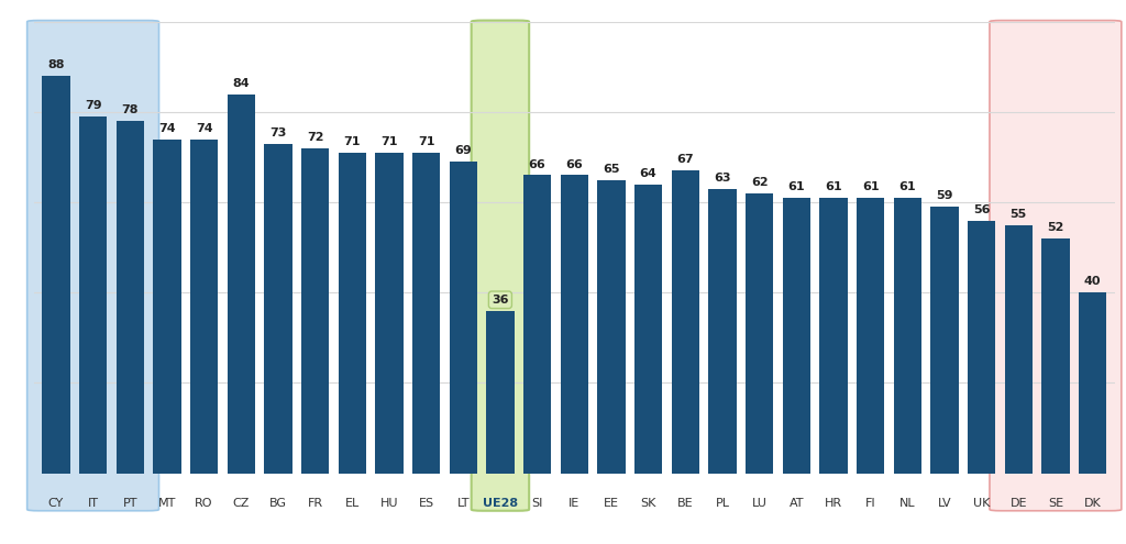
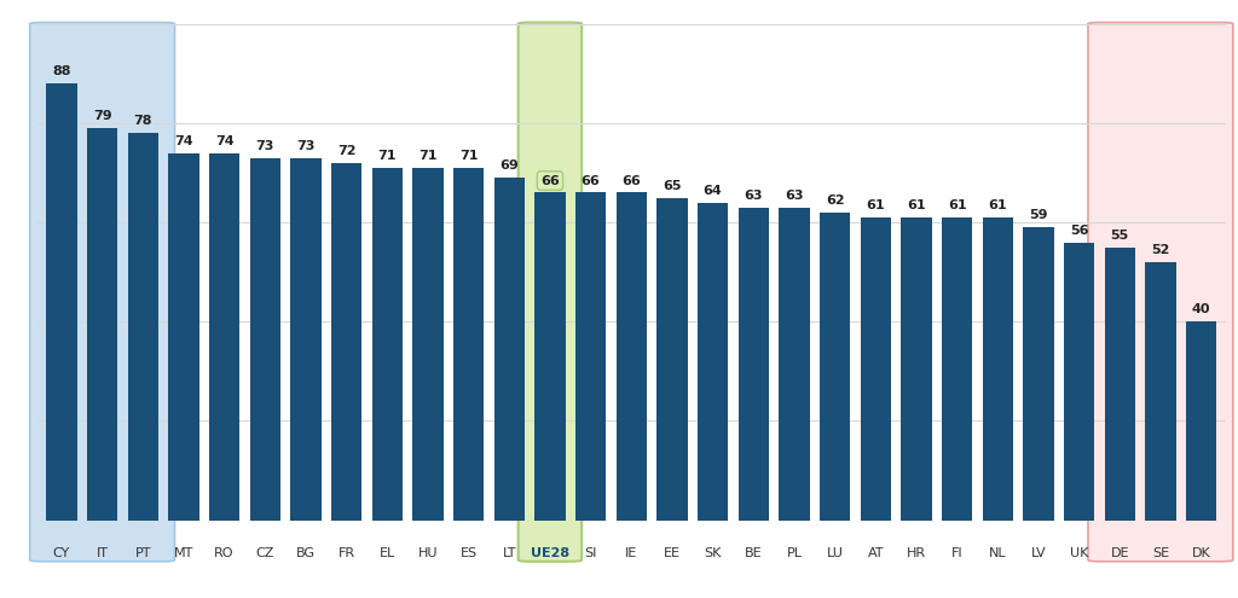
CZ: 84 -> 73
UE28: 36 -> 66
BE: 67 -> 63
